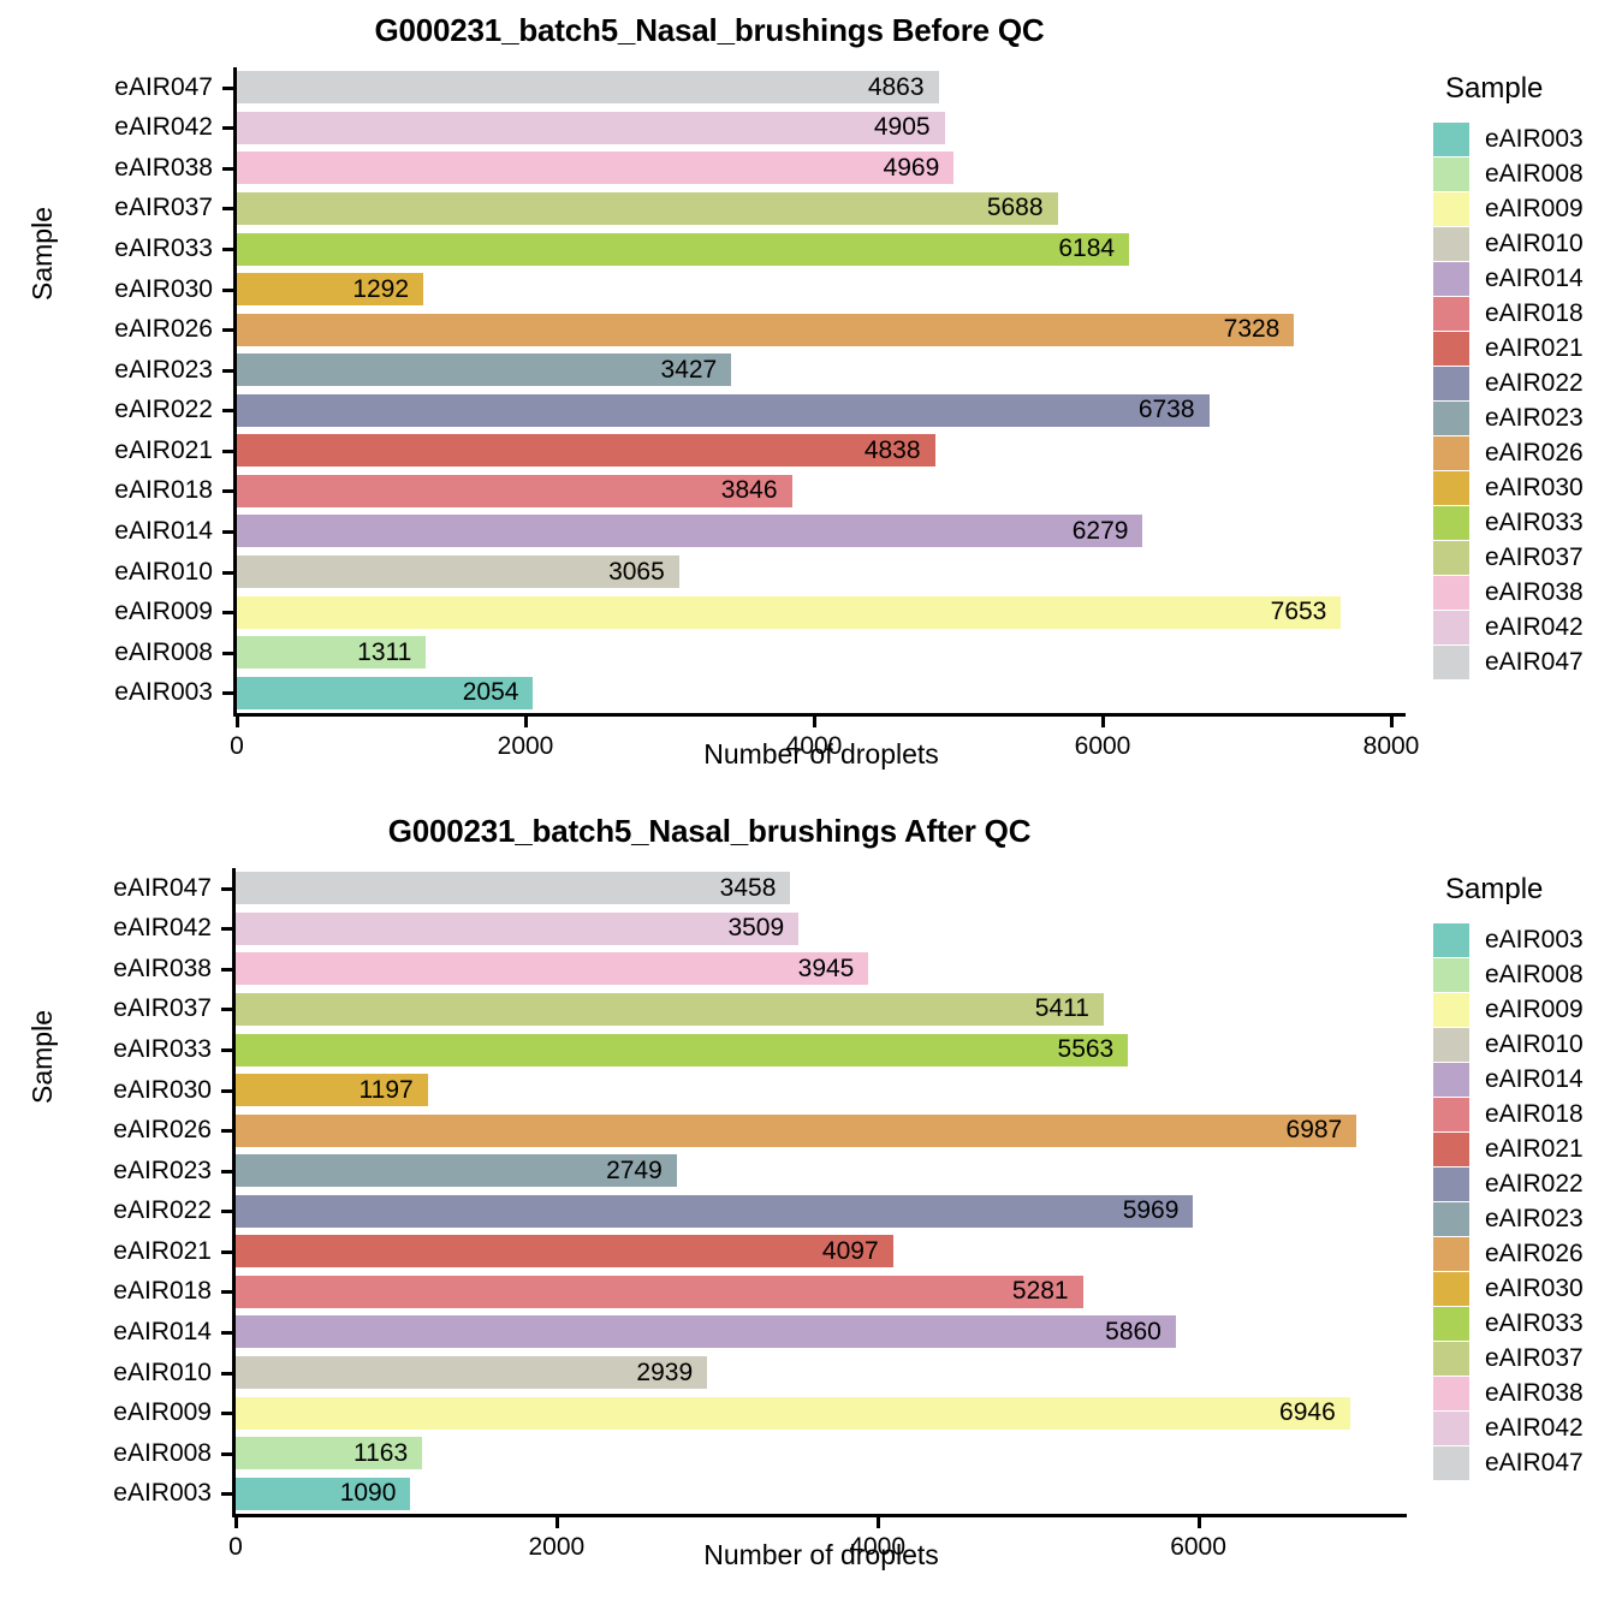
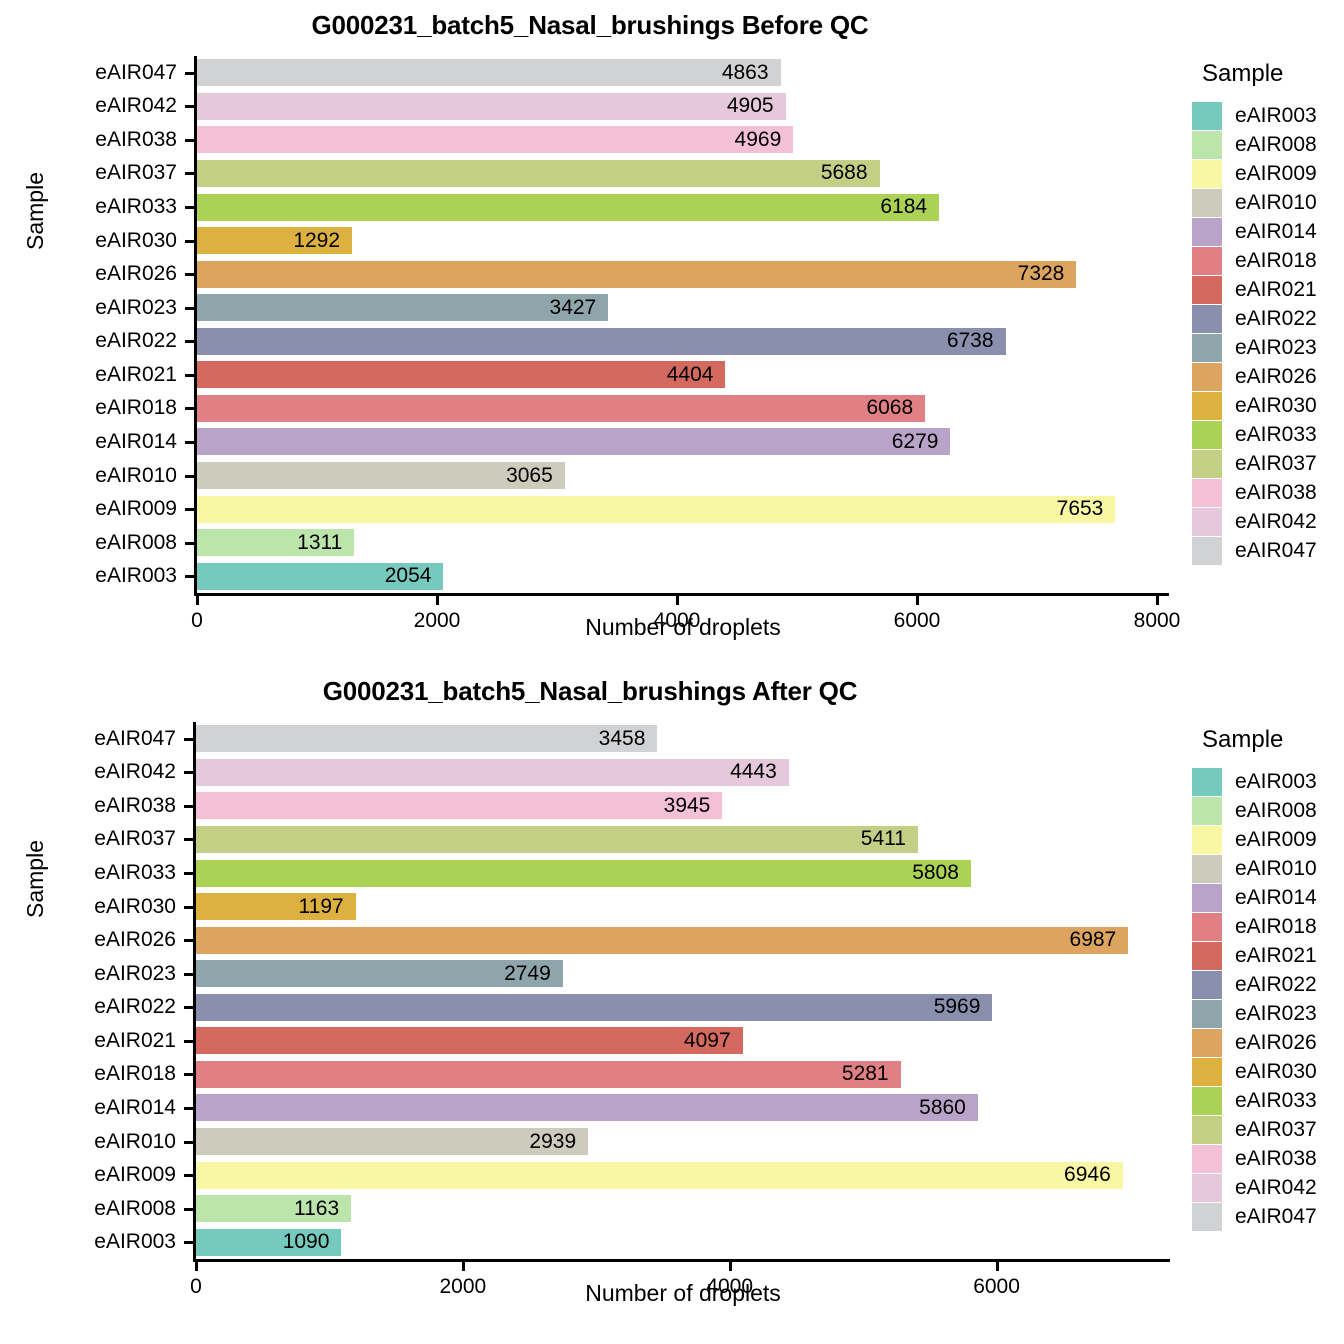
G000231_batch5_Nasal_brushings Before QC/eAIR021: 4838 -> 4404
G000231_batch5_Nasal_brushings Before QC/eAIR018: 3846 -> 6068
G000231_batch5_Nasal_brushings After QC/eAIR042: 3509 -> 4443
G000231_batch5_Nasal_brushings After QC/eAIR033: 5563 -> 5808
